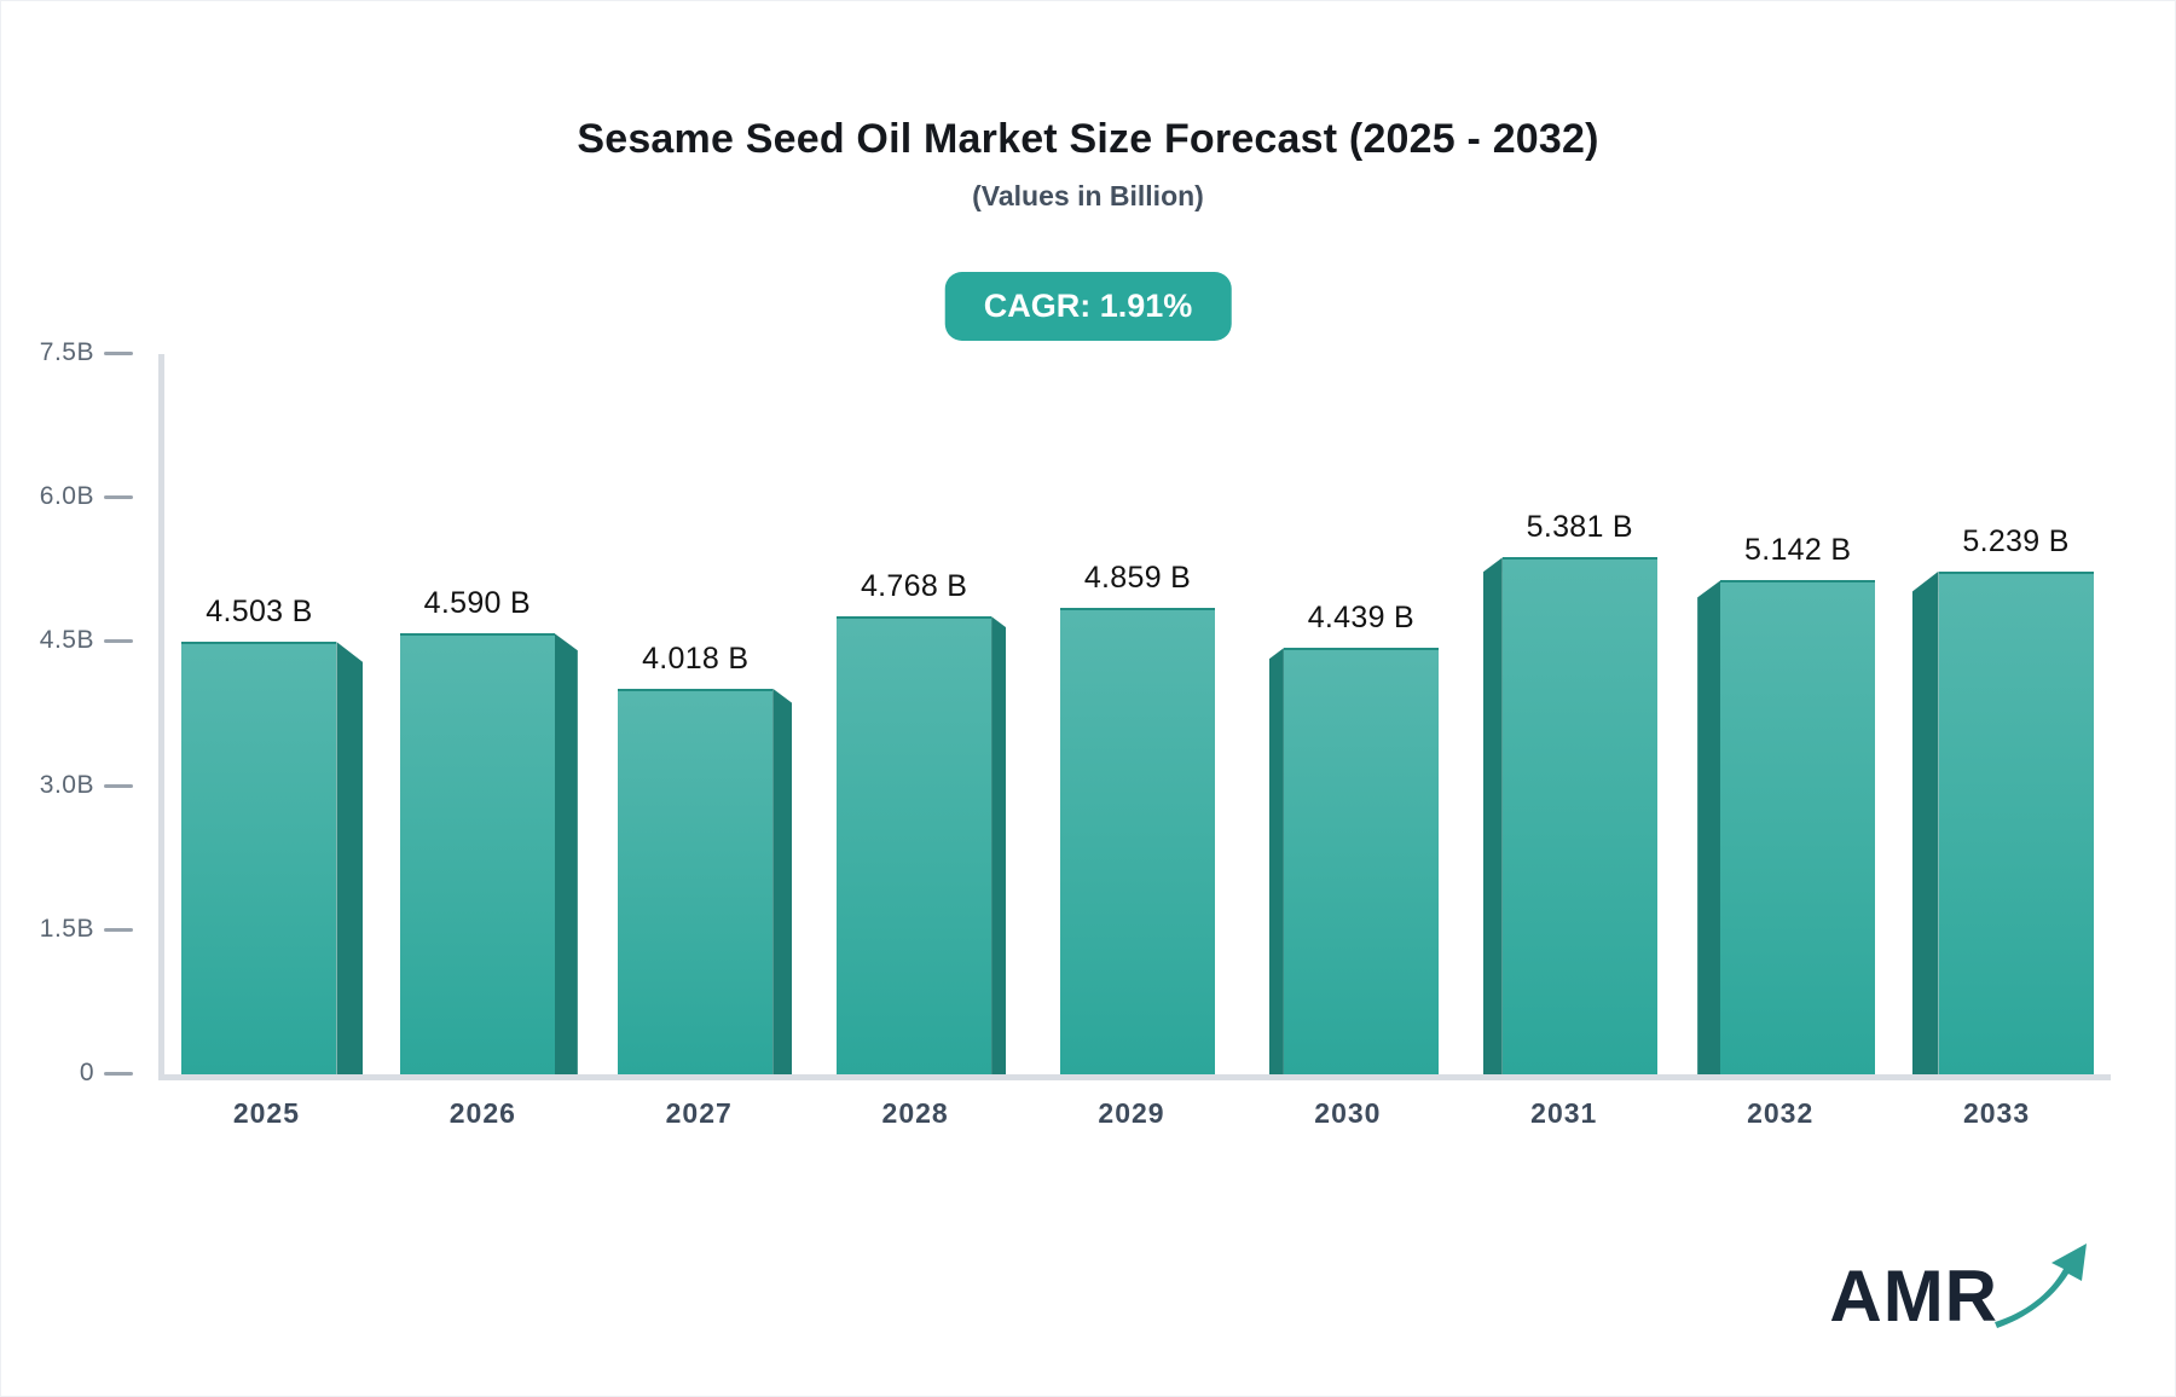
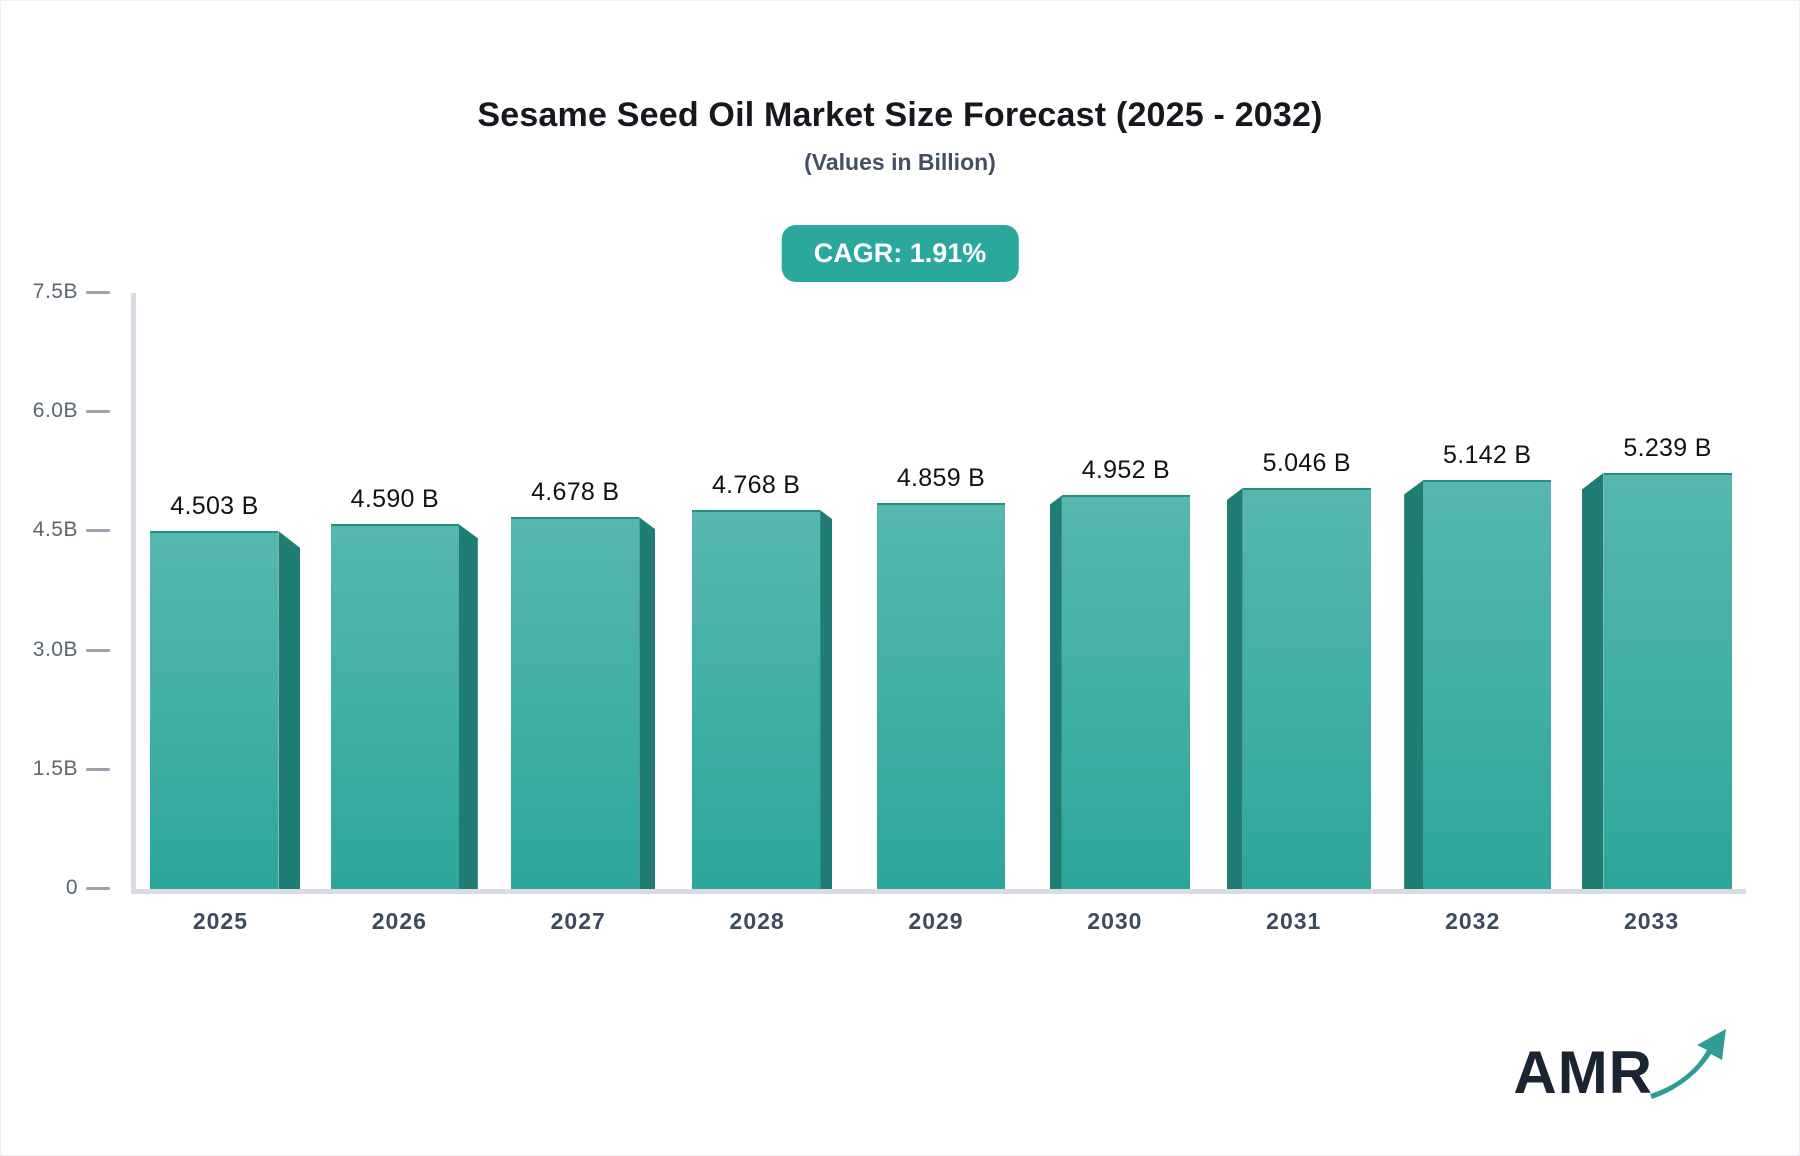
2027: 4.018 -> 4.678
2030: 4.439 -> 4.952
2031: 5.381 -> 5.046
